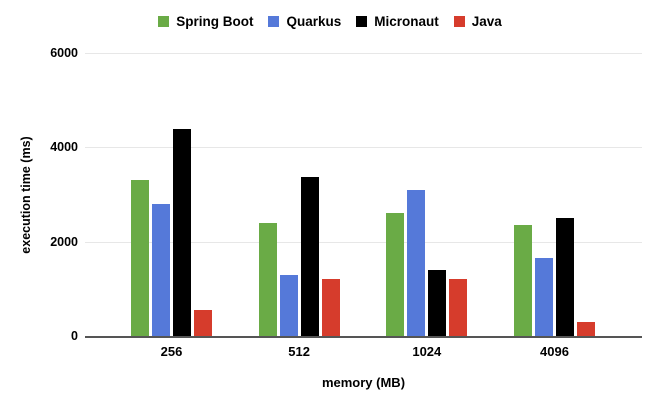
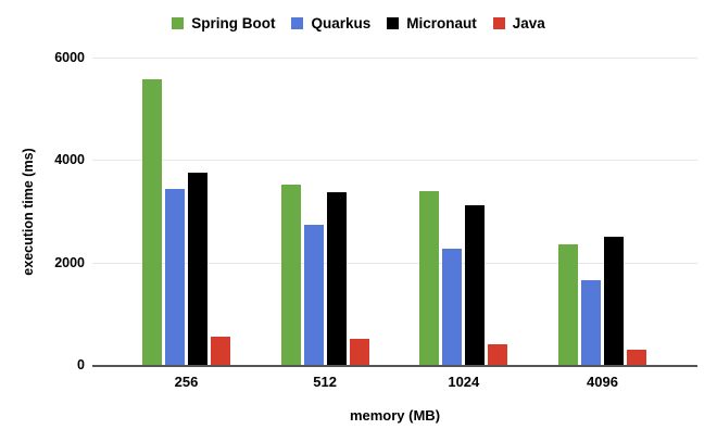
Spring Boot/256: 3300 -> 5600
Quarkus/256: 2800 -> 3400
Micronaut/256: 4400 -> 3800
Spring Boot/512: 2400 -> 3500
Quarkus/512: 1300 -> 2700
Java/512: 1200 -> 500
Spring Boot/1024: 2600 -> 3400
Quarkus/1024: 3100 -> 2300
Micronaut/1024: 1400 -> 3100
Java/1024: 1200 -> 400
